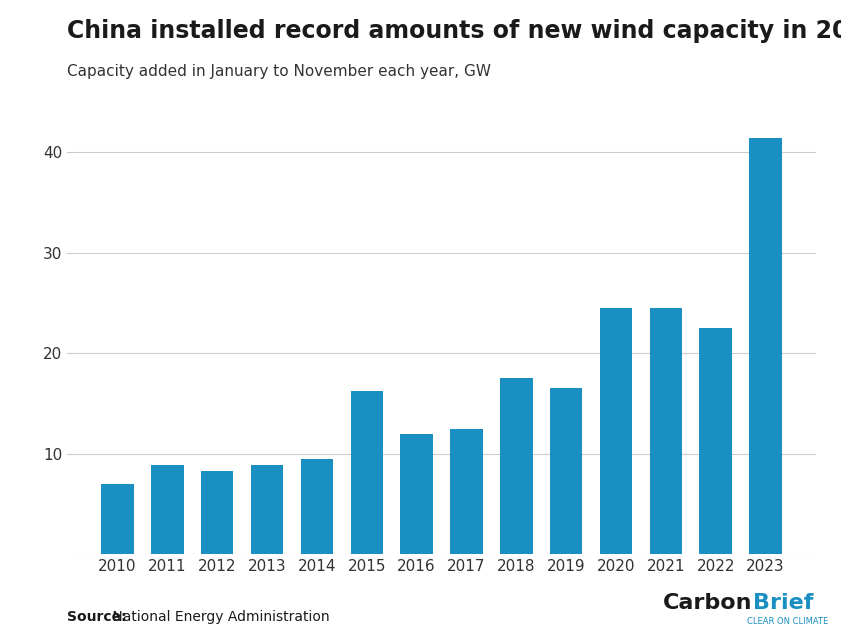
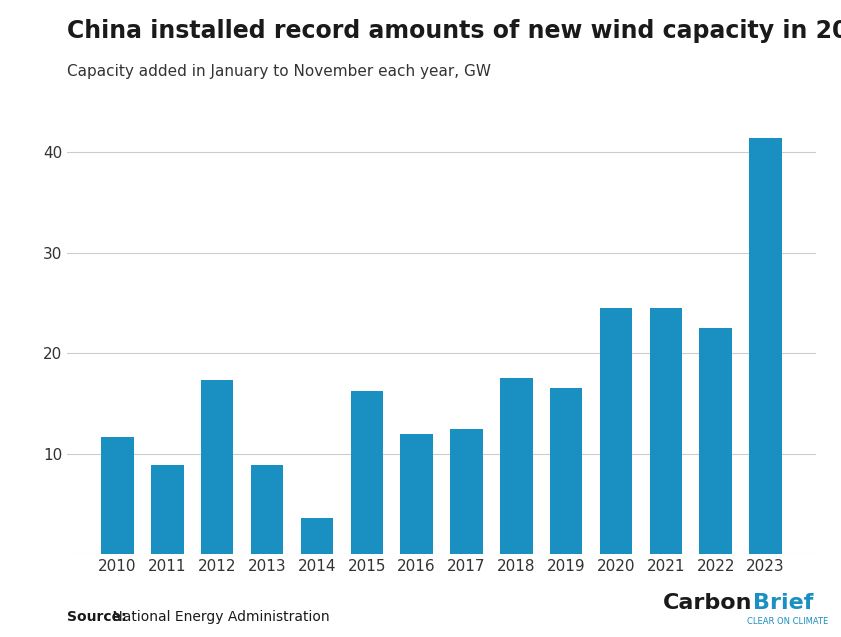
2010: 7.0 -> 11.7
2012: 8.3 -> 17.3
2014: 9.5 -> 3.6
